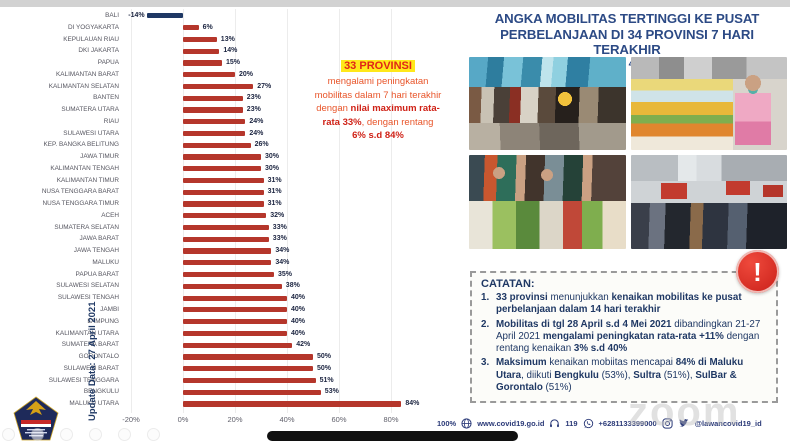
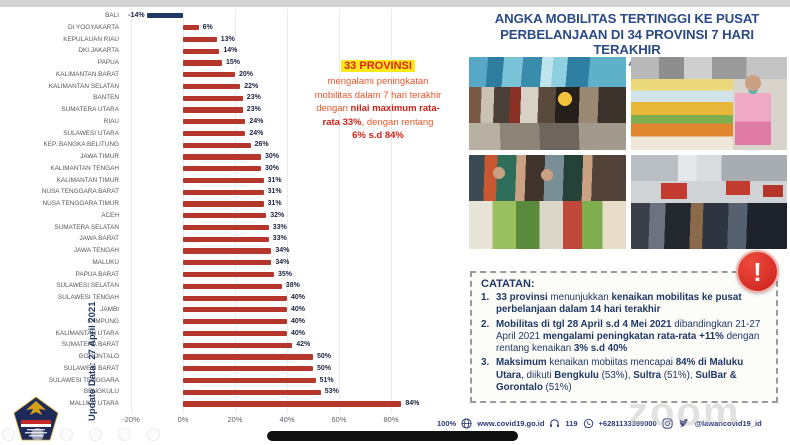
KALIMANTAN SELATAN: 27% -> 22%
